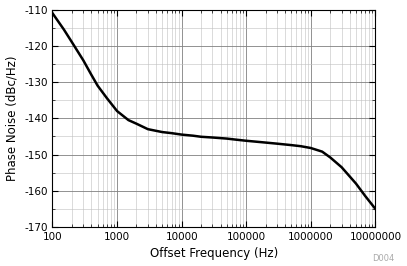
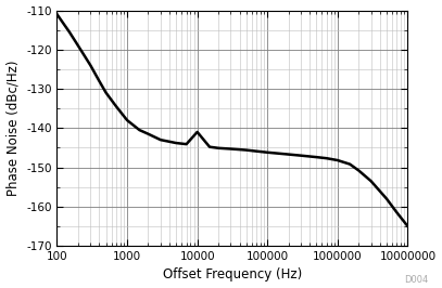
10000: -144.5 -> -141.0
